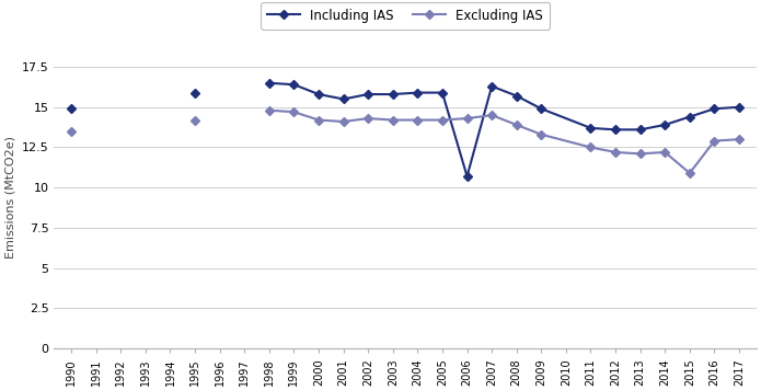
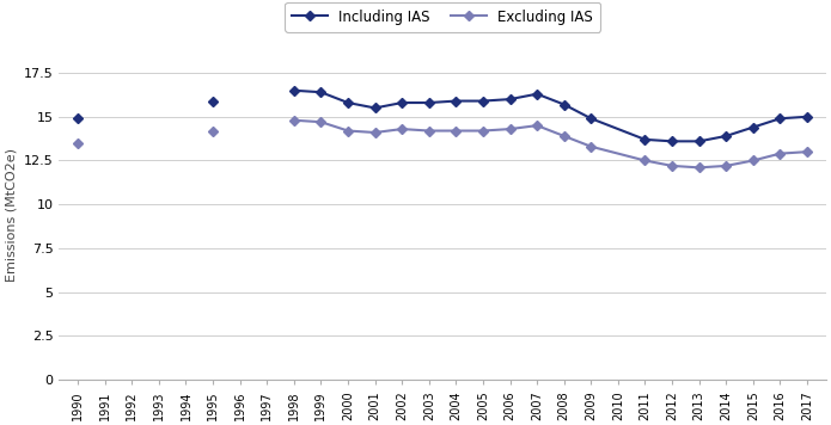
Including IAS/2006: 10.7 -> 16.0
Excluding IAS/2015: 10.9 -> 12.5
